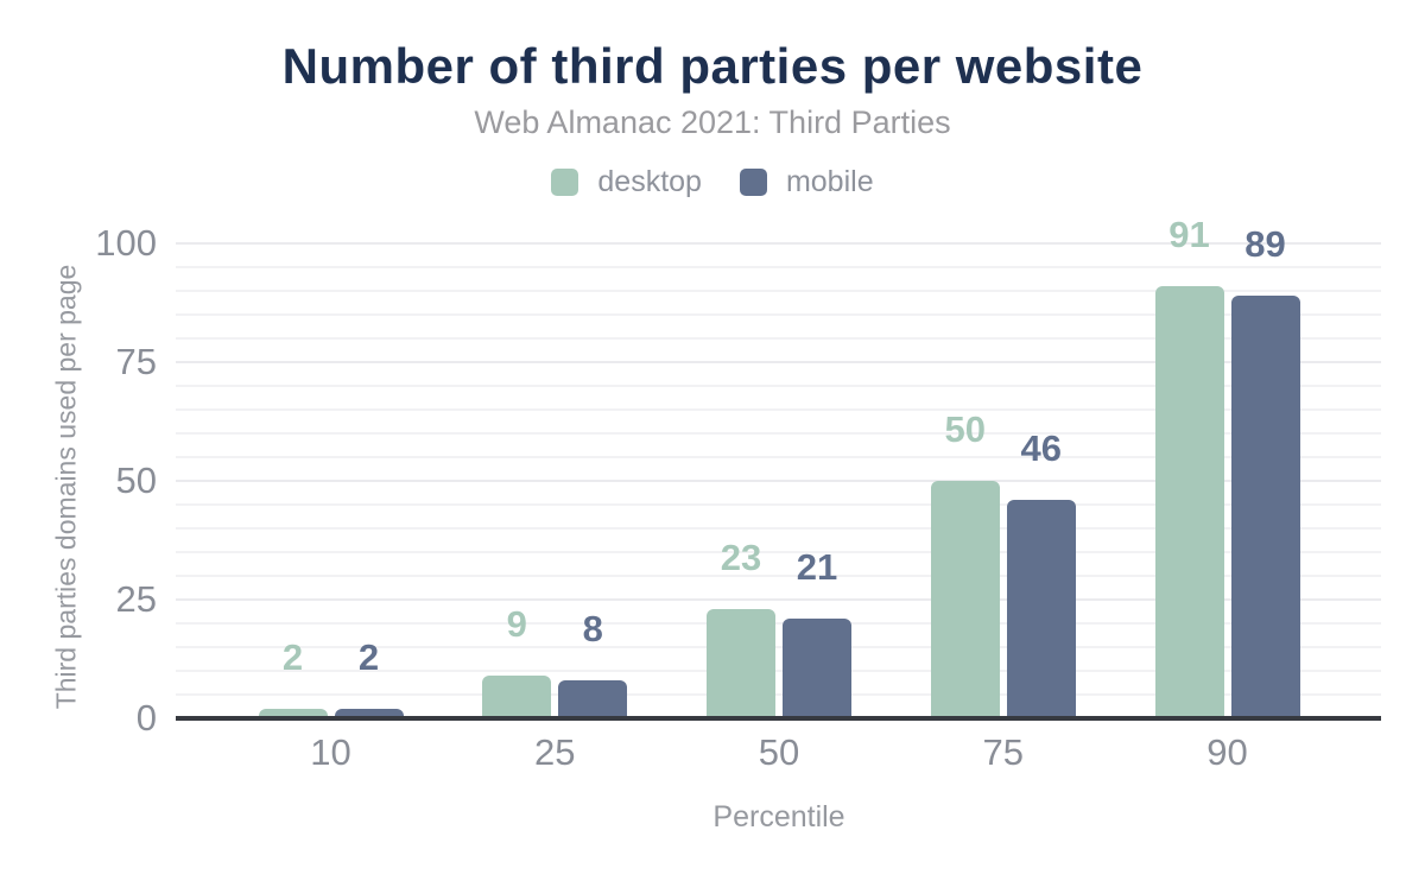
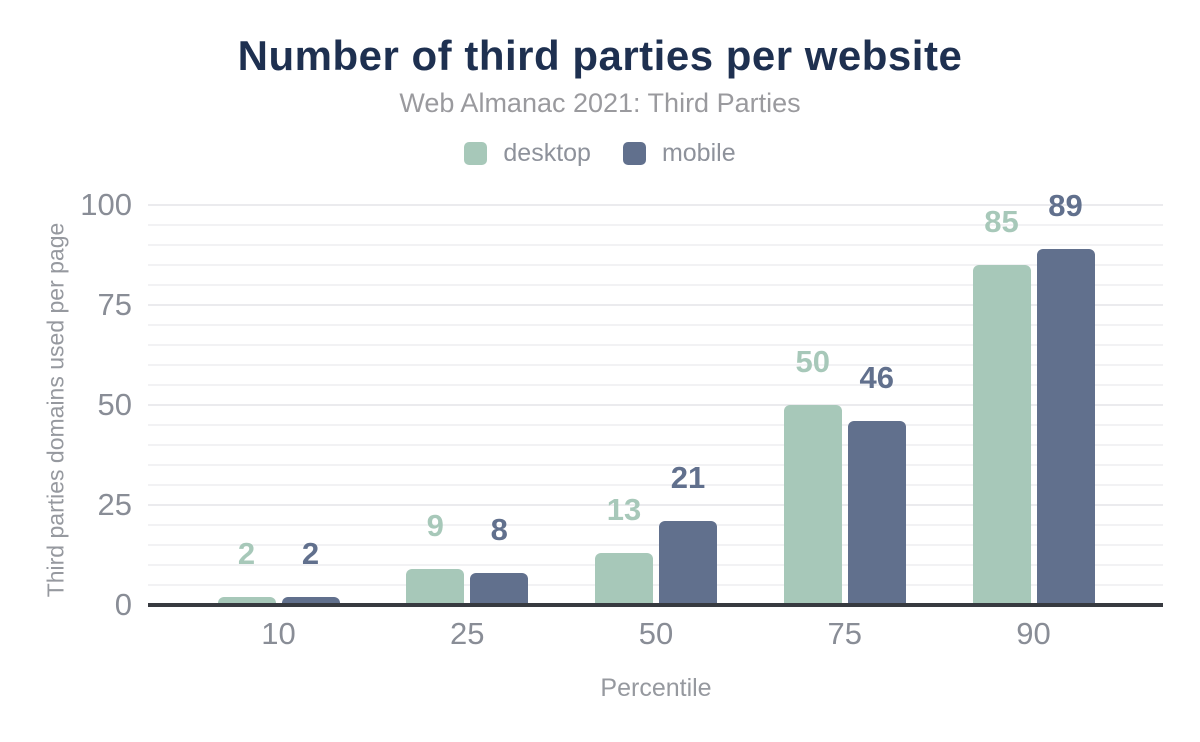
desktop/50: 23 -> 13
desktop/90: 91 -> 85
